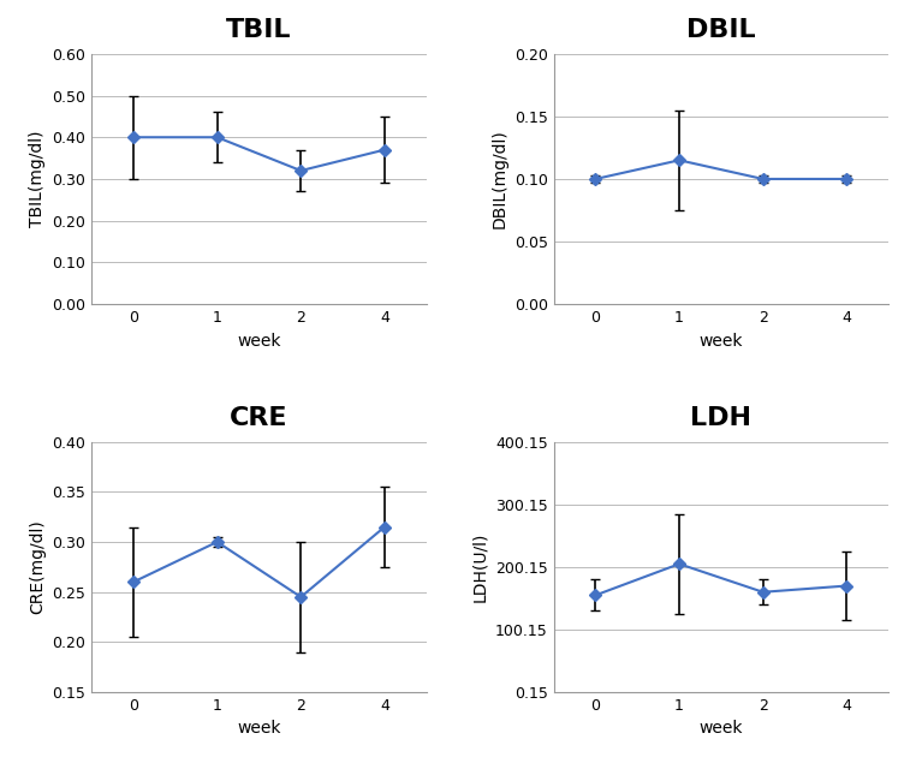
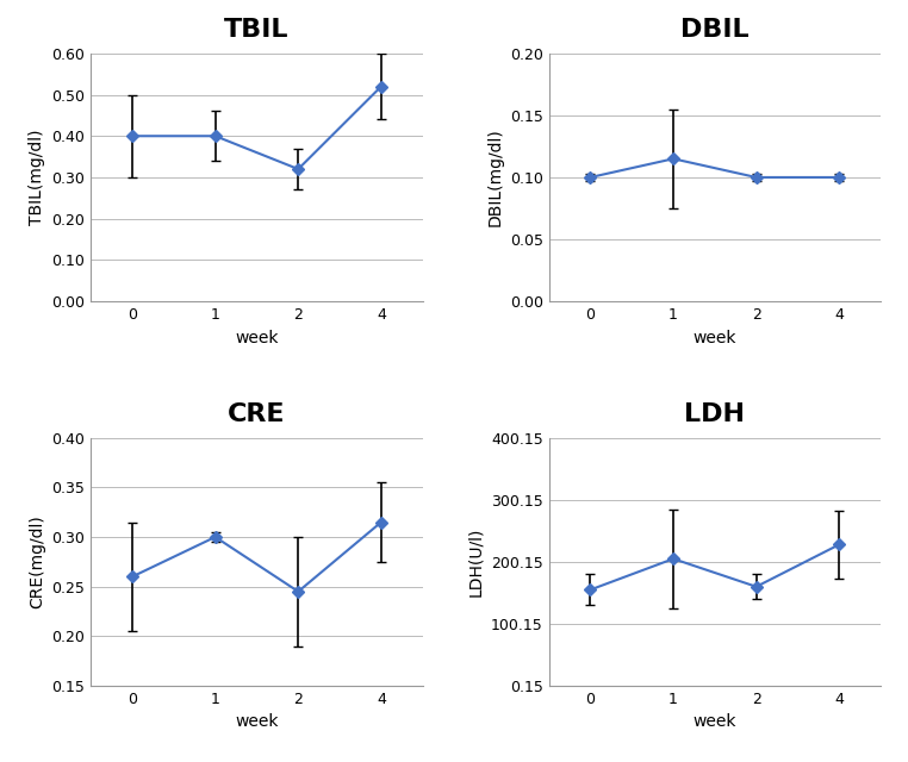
TBIL/4: 0.37 -> 0.52
LDH/4: 170 -> 228
